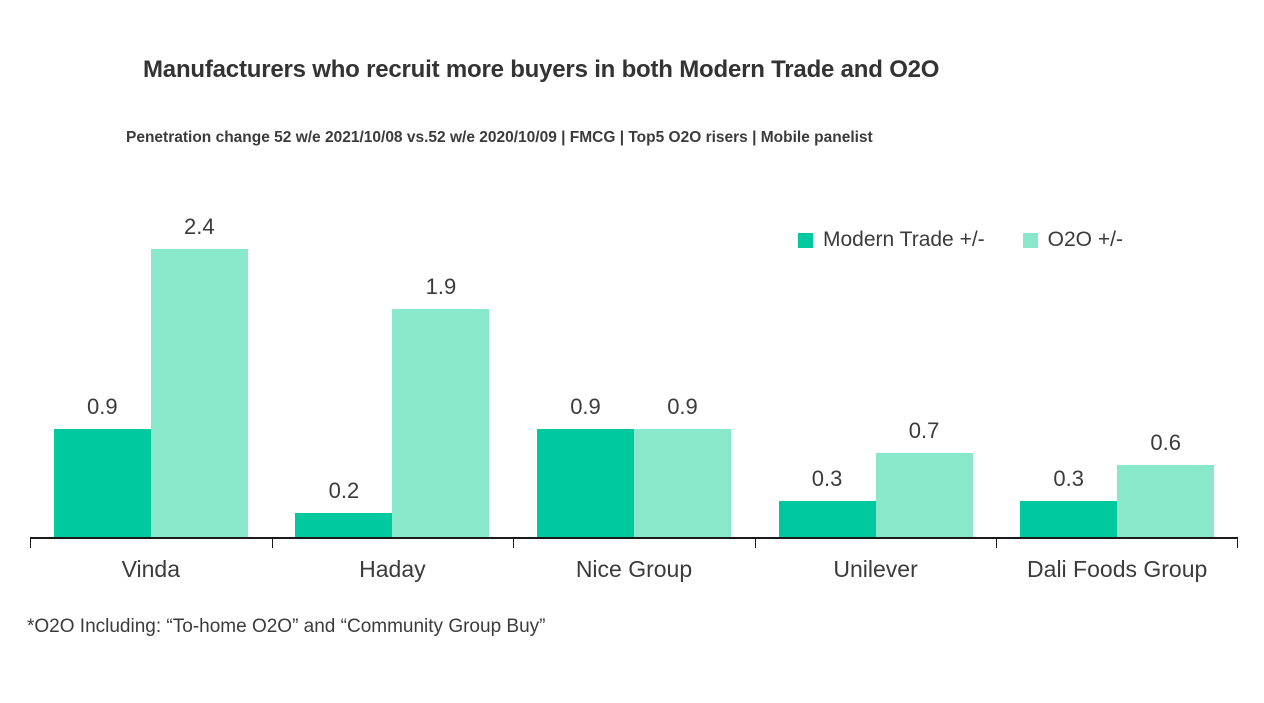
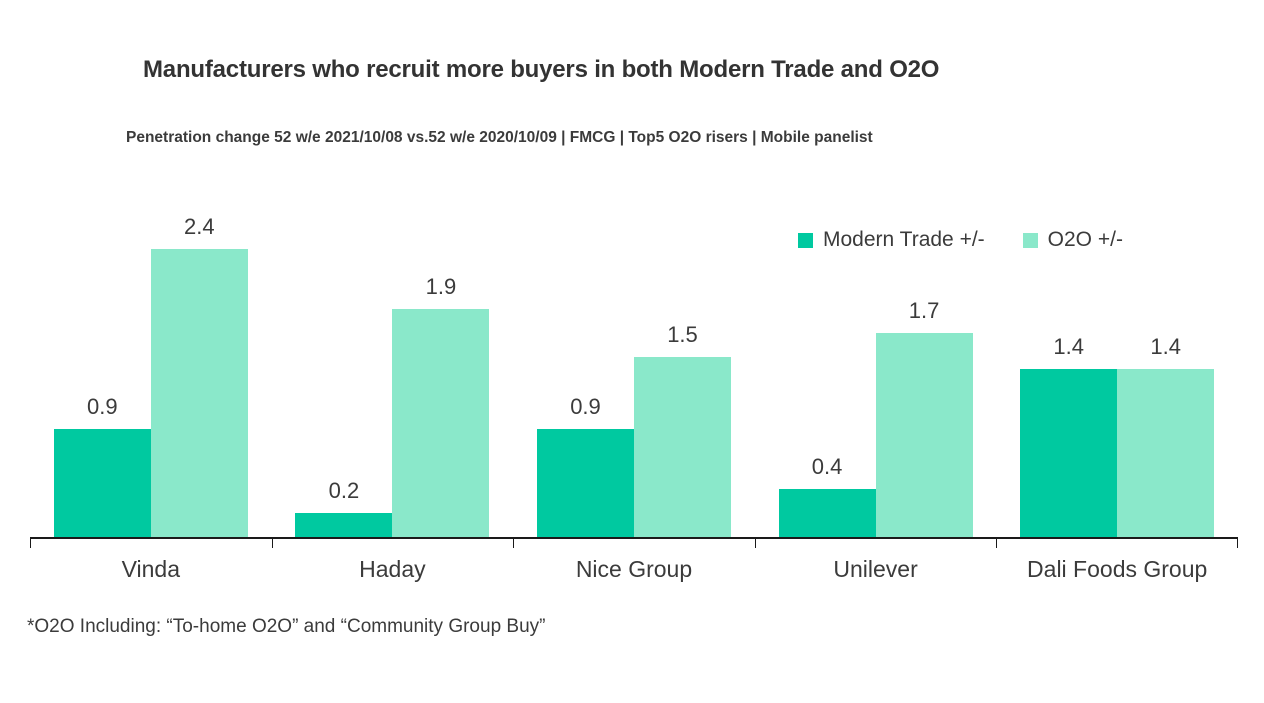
O2O +/-/Nice Group: 0.9 -> 1.5
Modern Trade +/-/Unilever: 0.3 -> 0.4
O2O +/-/Unilever: 0.7 -> 1.7
Modern Trade +/-/Dali Foods Group: 0.3 -> 1.4
O2O +/-/Dali Foods Group: 0.6 -> 1.4
